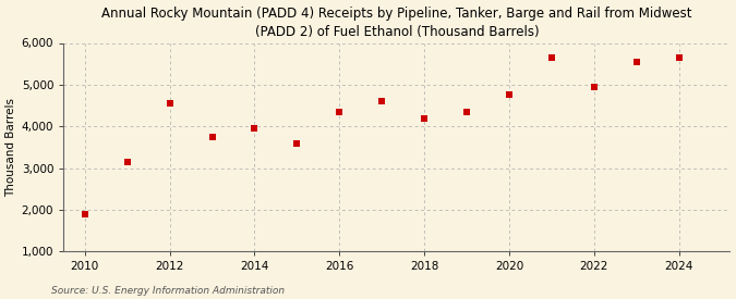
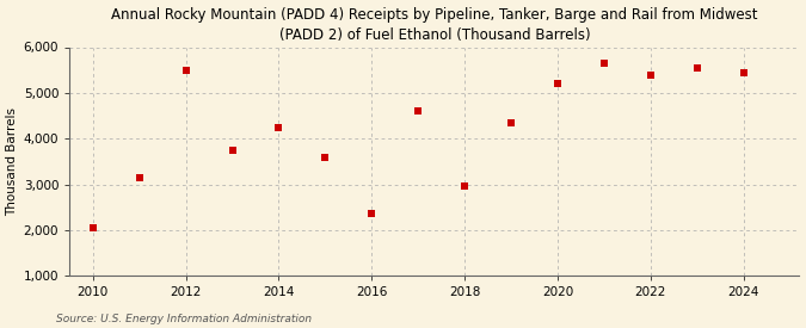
2010: 1,900 -> 2,050
2012: 4,550 -> 5,500
2014: 3,950 -> 4,250
2016: 4,350 -> 2,350
2018: 4,200 -> 2,950
2020: 4,750 -> 5,200
2022: 4,950 -> 5,400
2024: 5,650 -> 5,450
